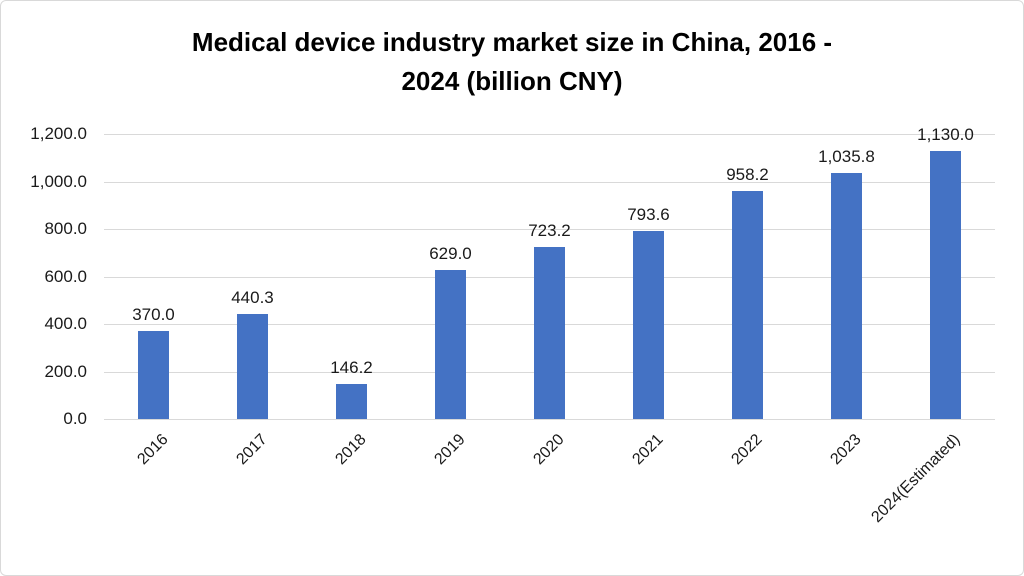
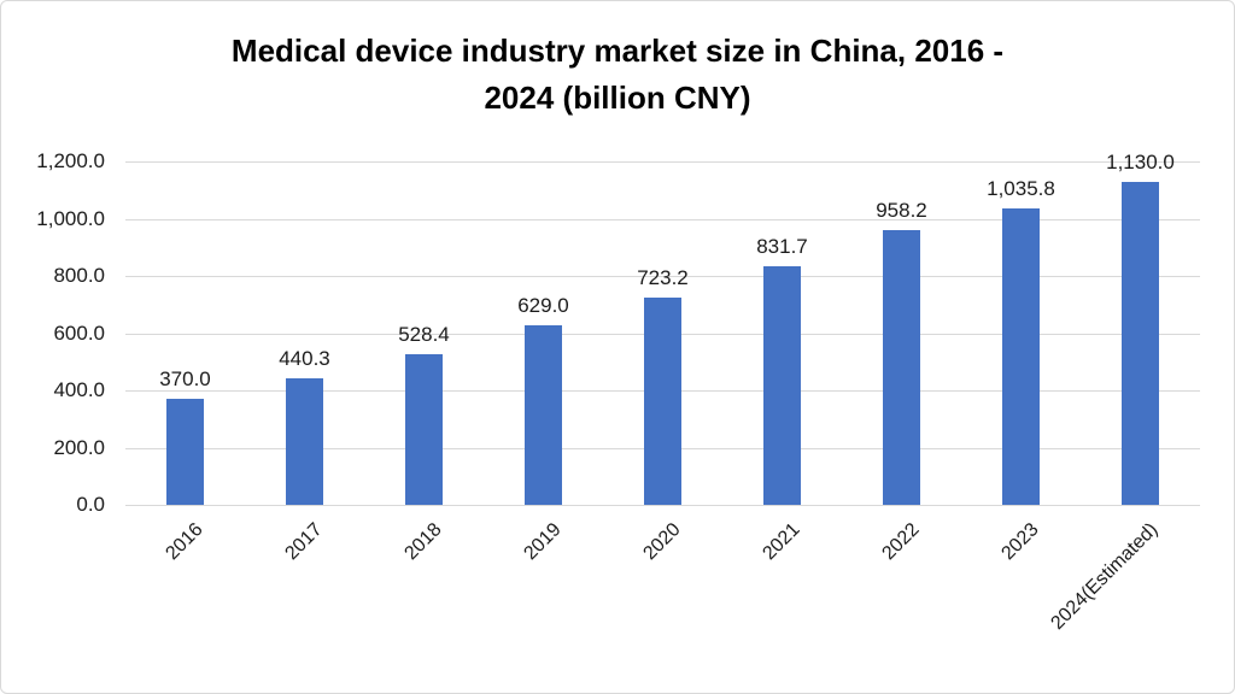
2018: 146.2 -> 528.4
2021: 793.6 -> 831.7
